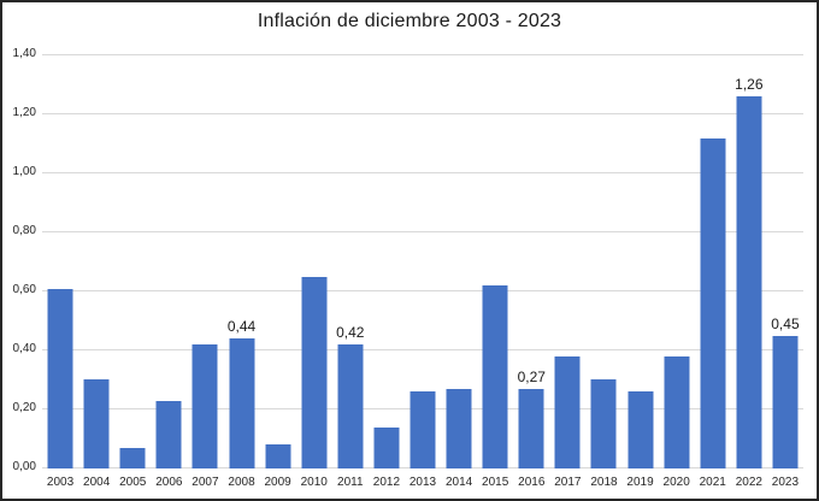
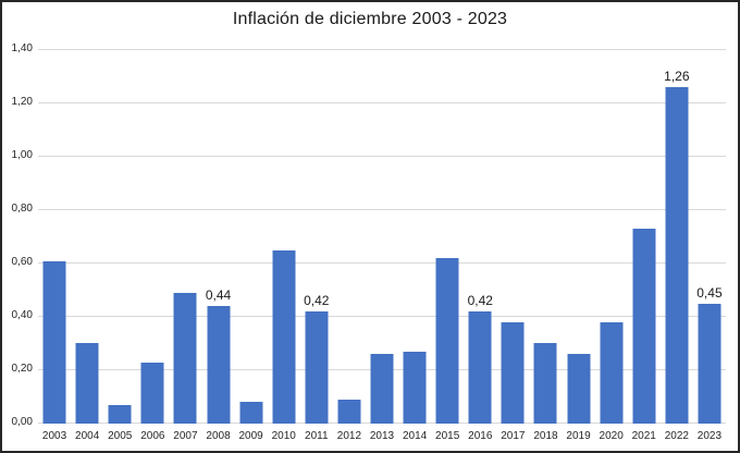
2007: 0,42 -> 0,49
2012: 0,14 -> 0,09
2016: 0,27 -> 0,42
2021: 1,12 -> 0,73
